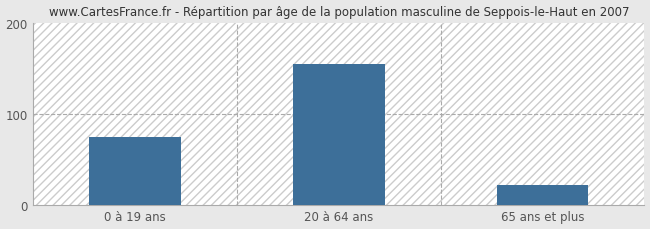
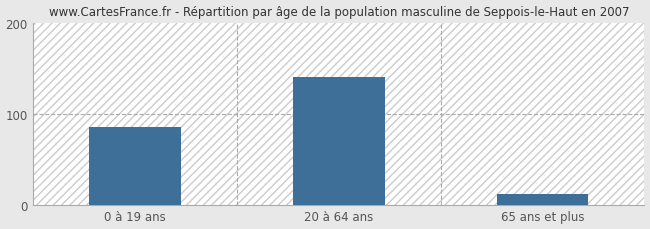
0 à 19 ans: 75 -> 86
20 à 64 ans: 155 -> 140
65 ans et plus: 22 -> 12
